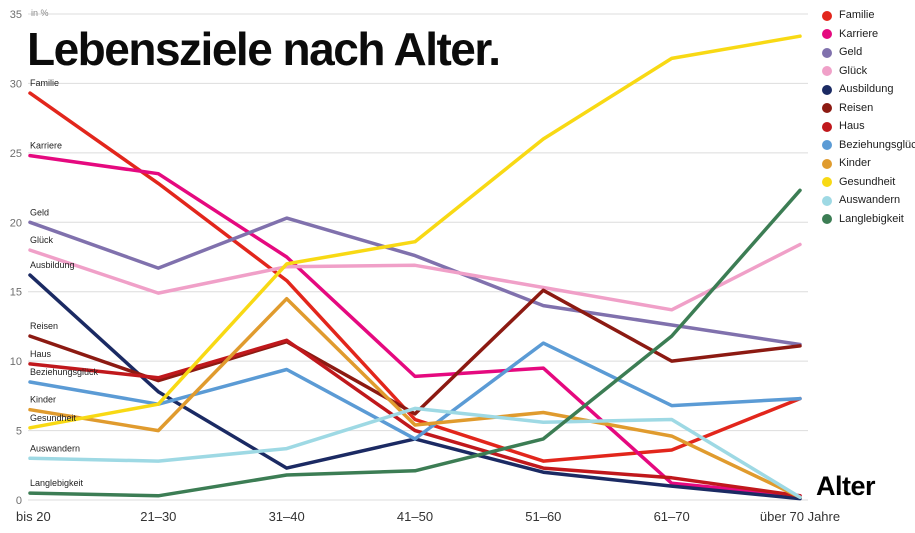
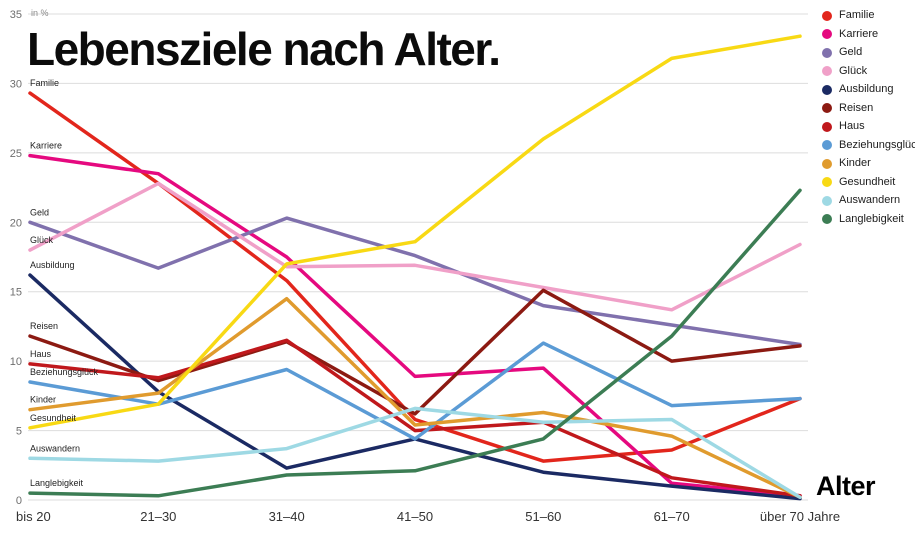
Glück/21–30: 14.9 -> 22.8
Kinder/21–30: 5.0 -> 7.7
Haus/51–60: 2.3 -> 5.6
